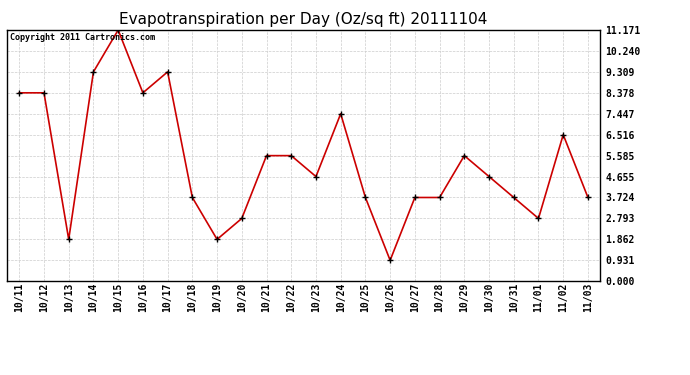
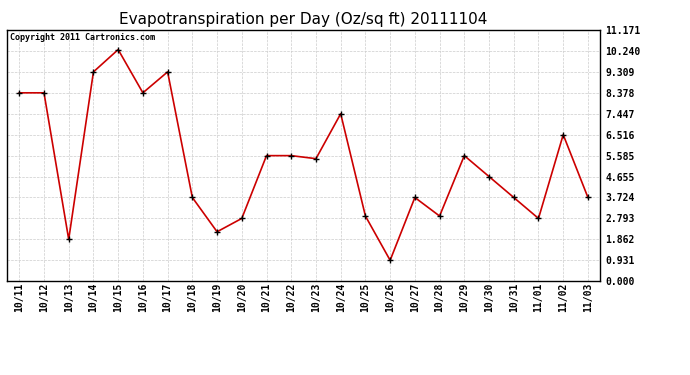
10/15: 11.17 -> 10.30
10/19: 1.86 -> 2.20
10/23: 4.66 -> 5.45
10/25: 3.72 -> 2.90
10/28: 3.72 -> 2.90
